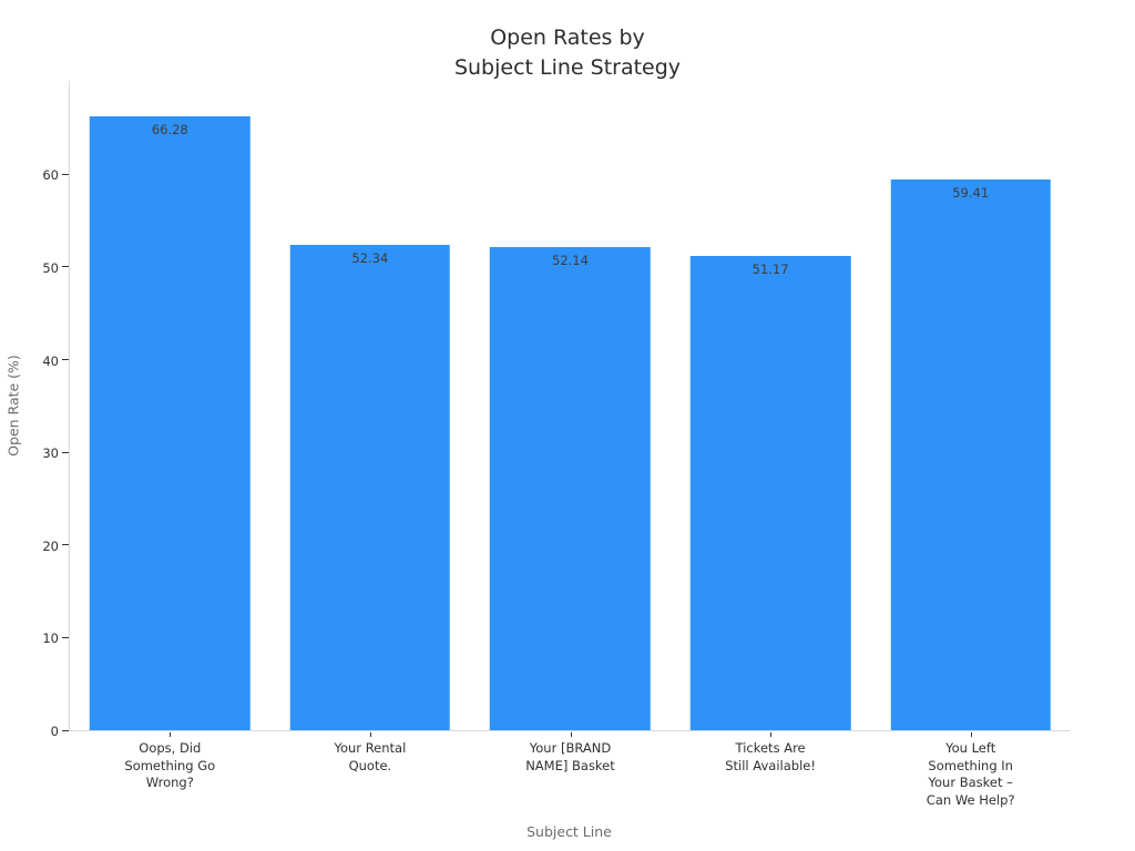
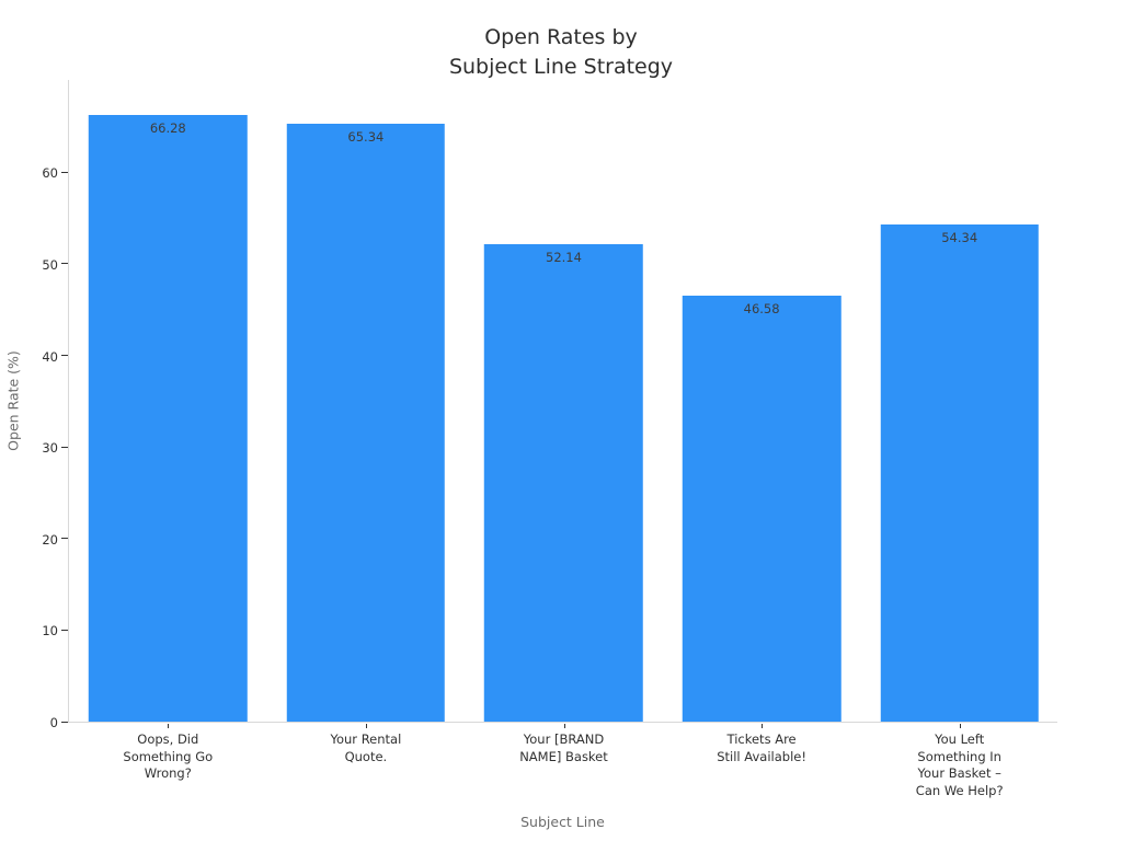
Your Rental Quote.: 52.34 -> 65.34
Tickets Are Still Available!: 51.17 -> 46.58
You Left Something In Your Basket – Can We Help?: 59.41 -> 54.34
